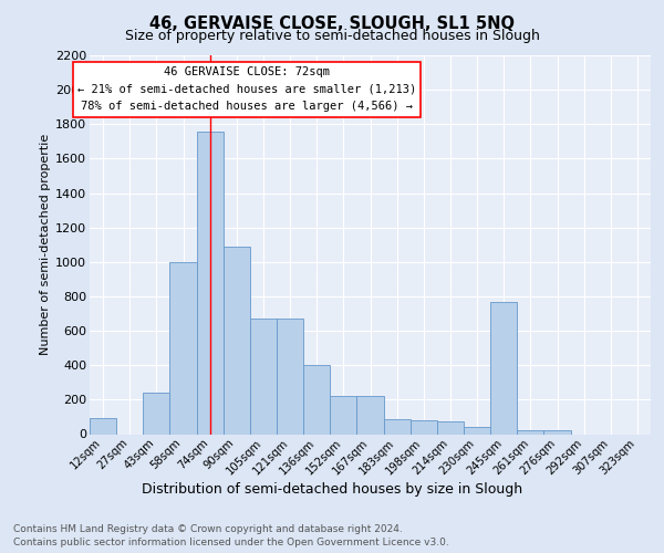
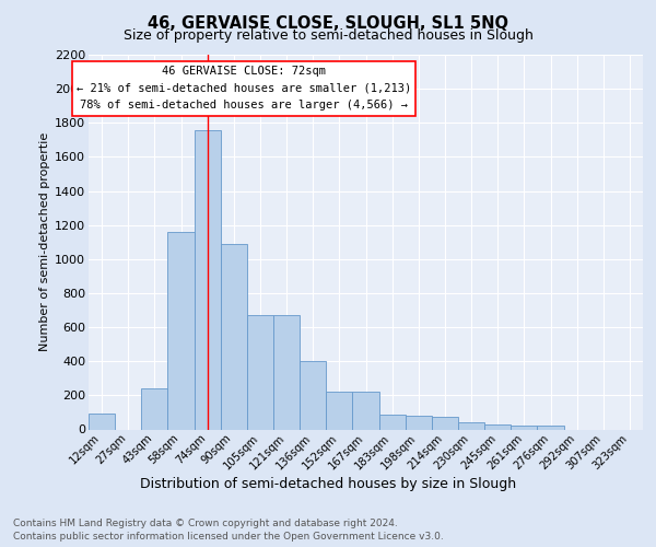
58sqm: 1000 -> 1160
245sqm: 770 -> 30
